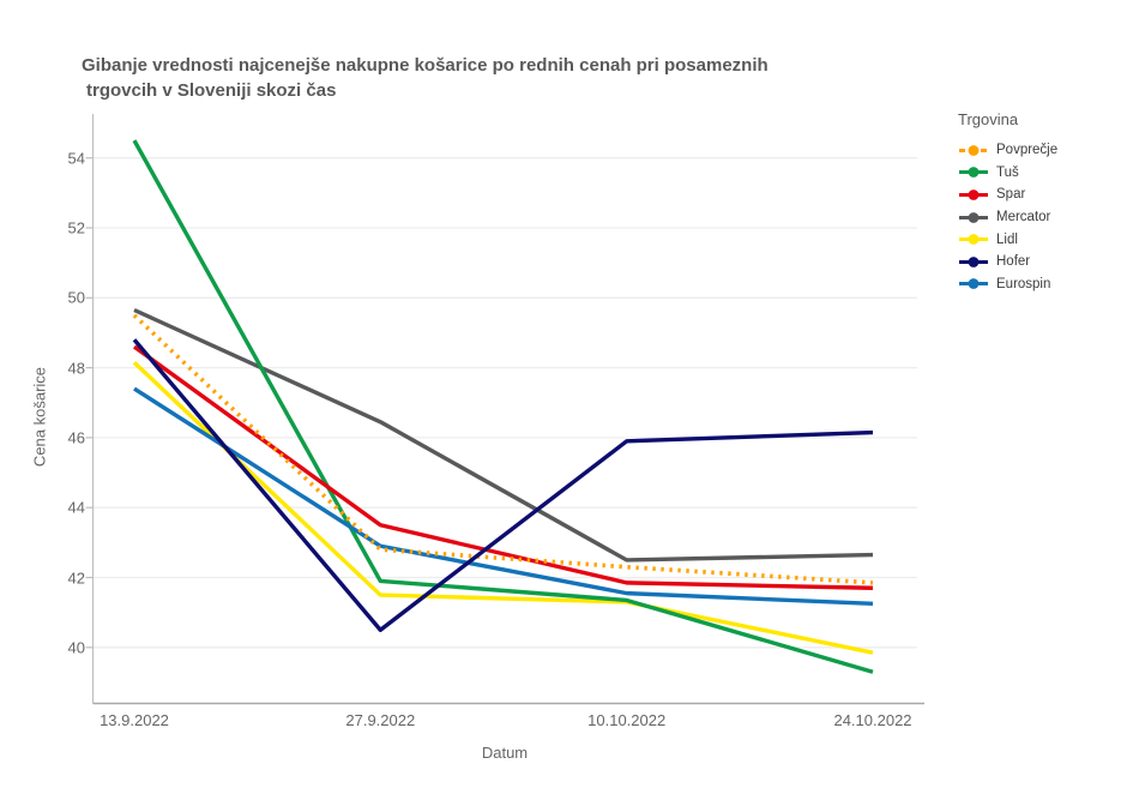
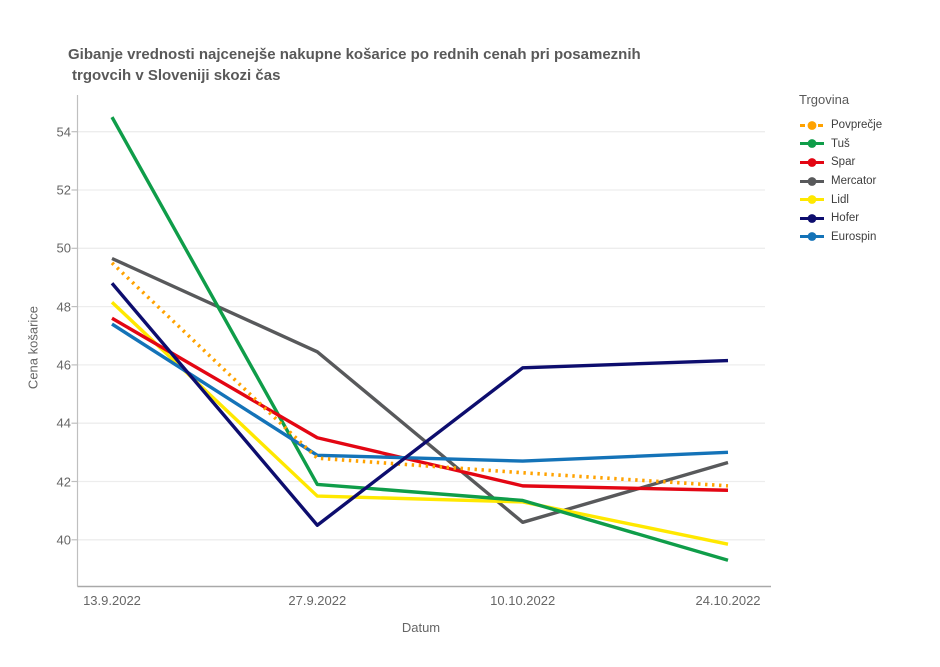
Spar/13.9.2022: 48.6 -> 47.6
Mercator/10.10.2022: 42.5 -> 40.6
Eurospin/10.10.2022: 41.5 -> 42.7
Eurospin/24.10.2022: 41.2 -> 43.0
